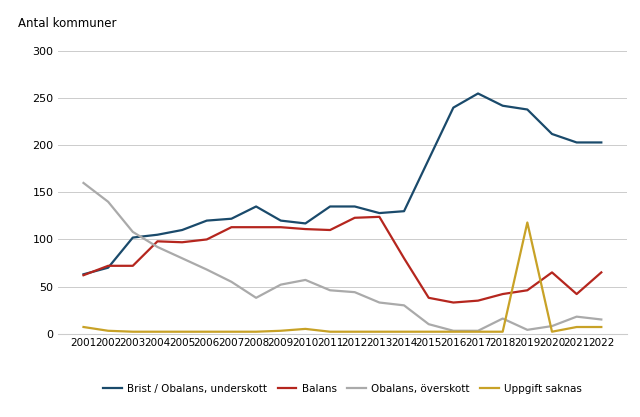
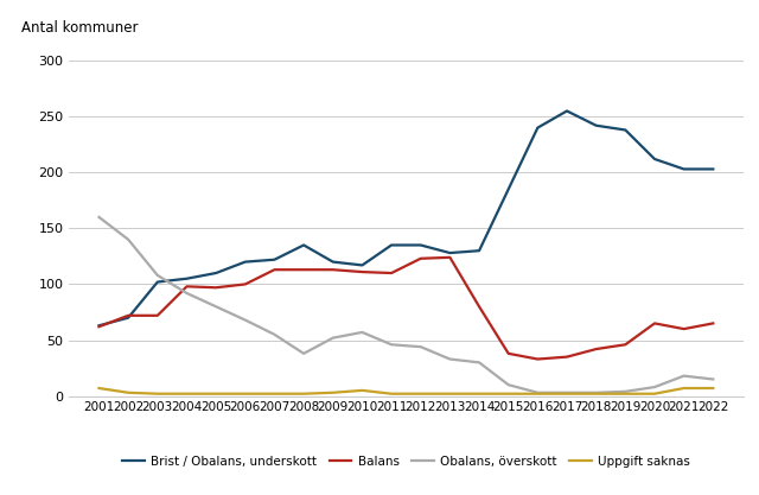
Obalans, överskott/2018: 16 -> 3
Uppgift saknas/2019: 118 -> 2
Balans/2021: 42 -> 60
